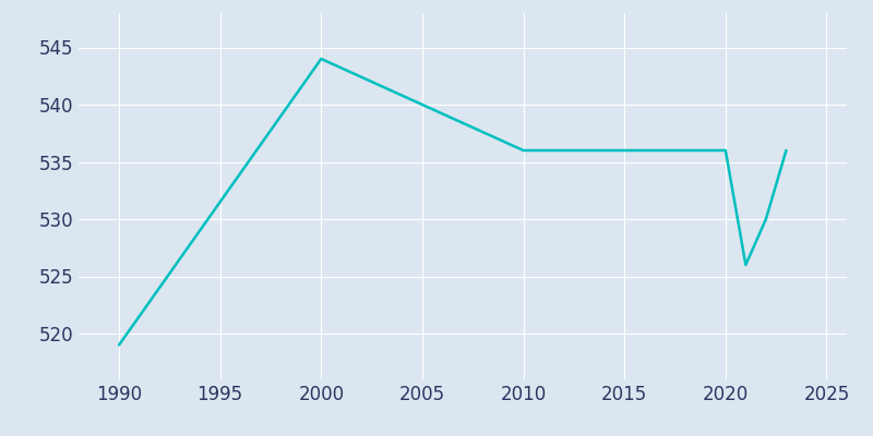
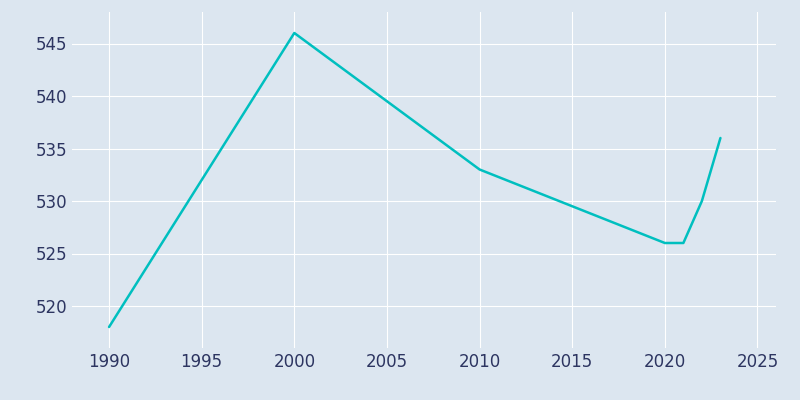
1990: 519 -> 518
2000: 544 -> 546
2010: 536 -> 533
2020: 536 -> 526
